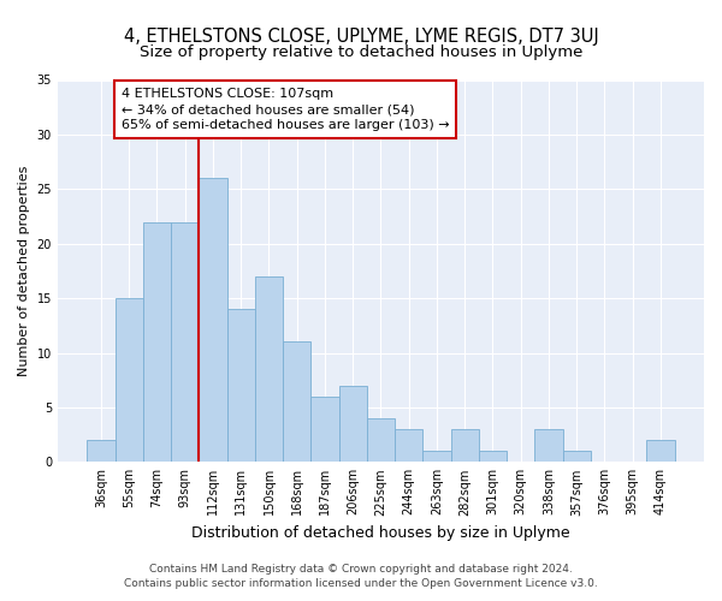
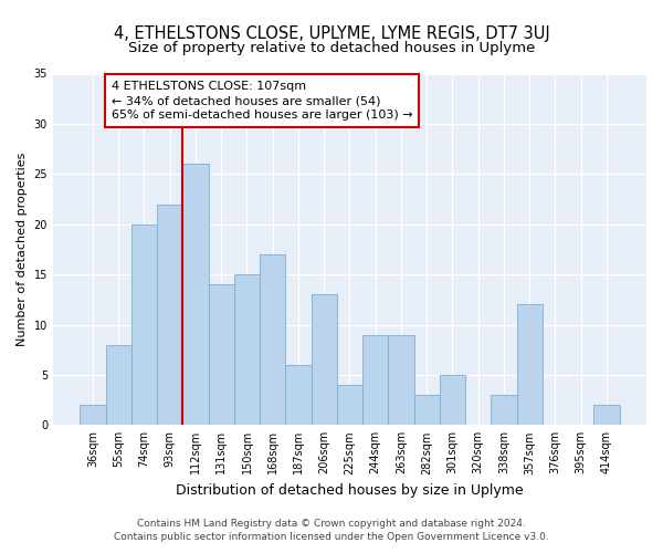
55sqm: 15 -> 8
74sqm: 22 -> 20
150sqm: 17 -> 15
168sqm: 11 -> 17
206sqm: 7 -> 13
244sqm: 3 -> 9
263sqm: 1 -> 9
301sqm: 1 -> 5
357sqm: 1 -> 12
